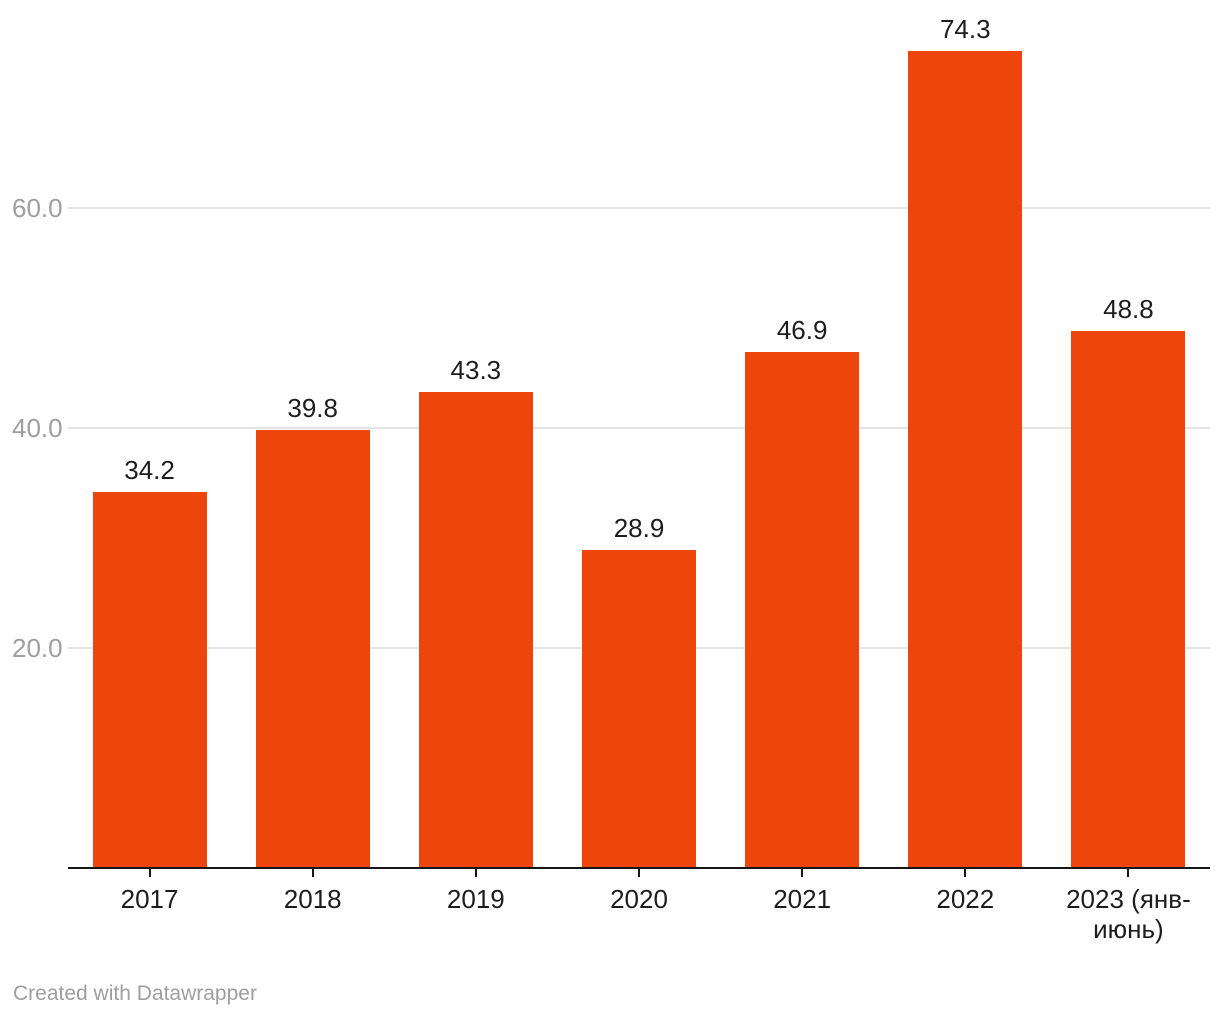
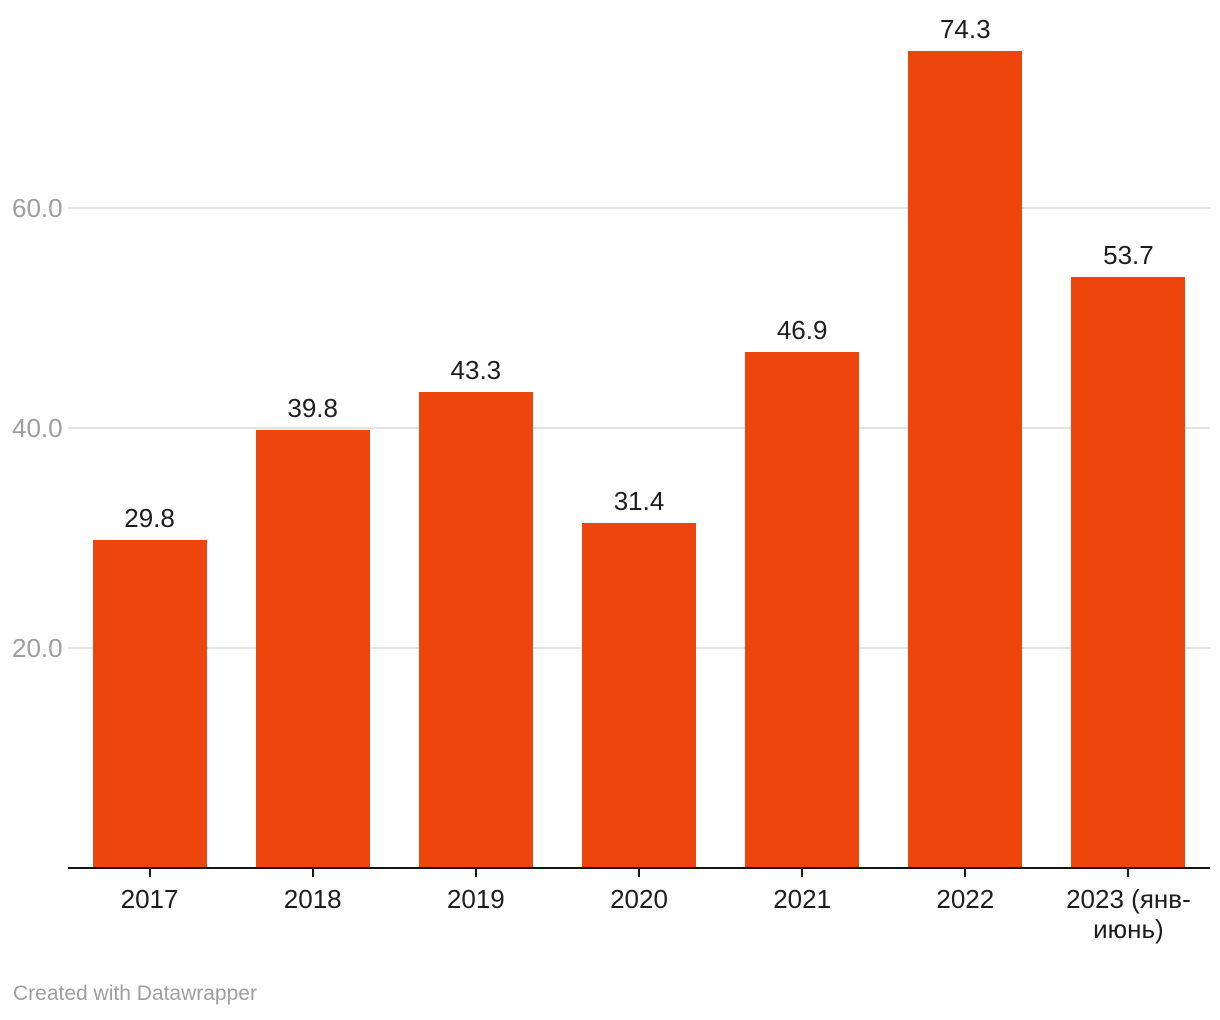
2017: 34.2 -> 29.8
2020: 28.9 -> 31.4
2023 (янв-июнь): 48.8 -> 53.7
